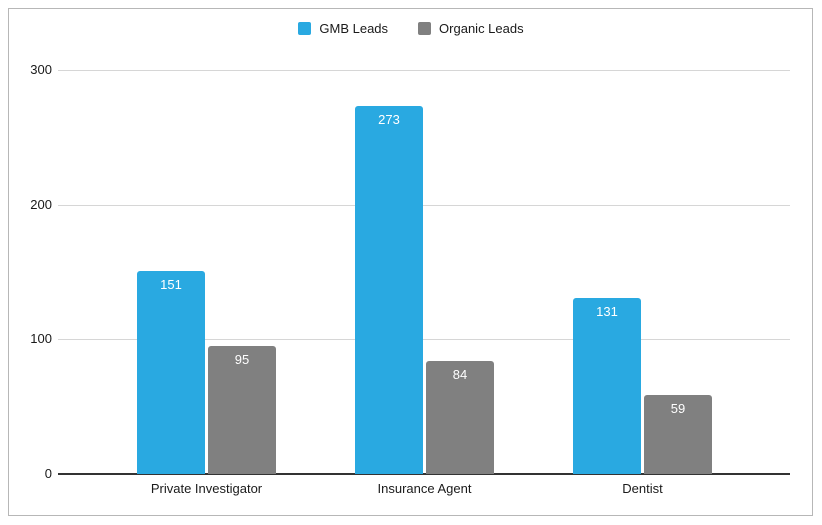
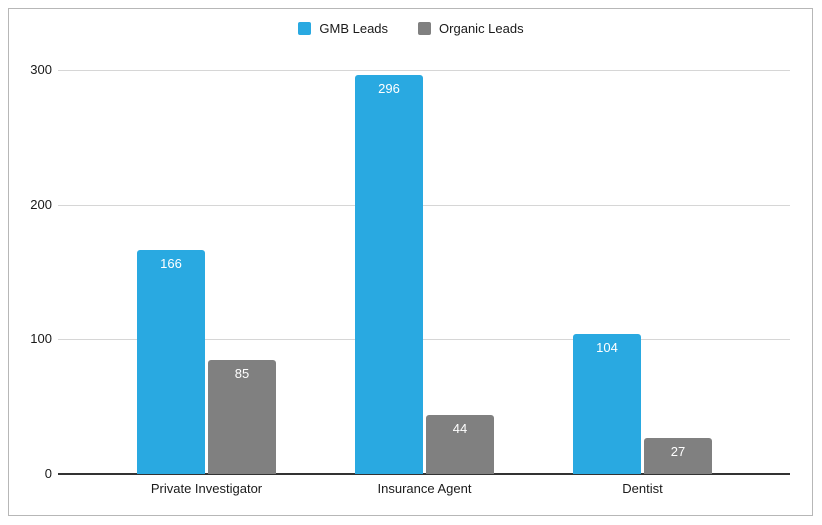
GMB Leads/Private Investigator: 151 -> 166
Organic Leads/Private Investigator: 95 -> 85
GMB Leads/Insurance Agent: 273 -> 296
Organic Leads/Insurance Agent: 84 -> 44
GMB Leads/Dentist: 131 -> 104
Organic Leads/Dentist: 59 -> 27
